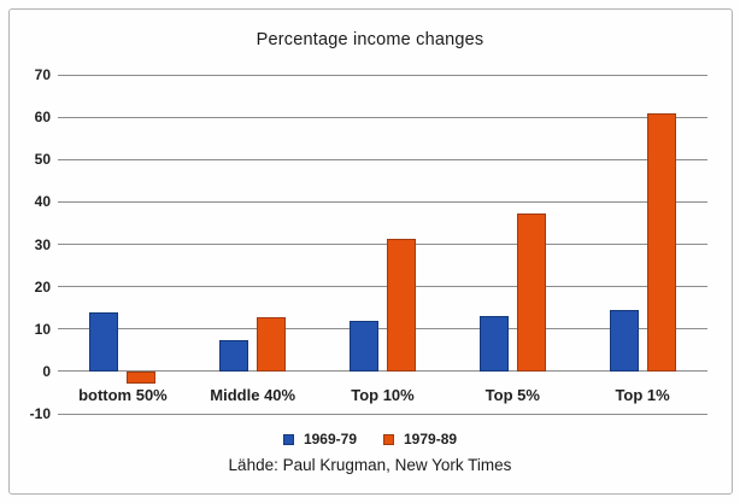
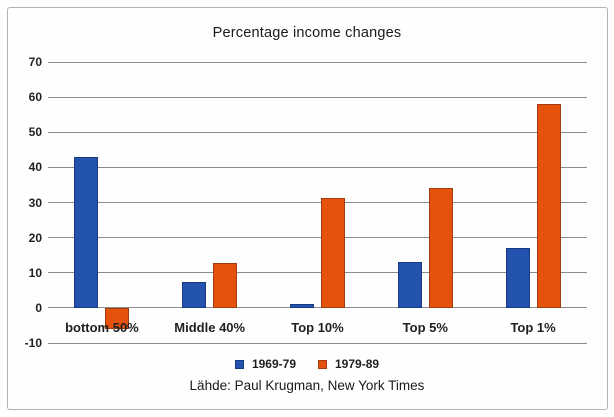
1969-79/bottom 50%: 14 -> 43
1979-89/bottom 50%: -3 -> -6
1969-79/Top 10%: 12 -> 1
1979-89/Top 5%: 37 -> 34
1969-79/Top 1%: 14 -> 17
1979-89/Top 1%: 61 -> 58
